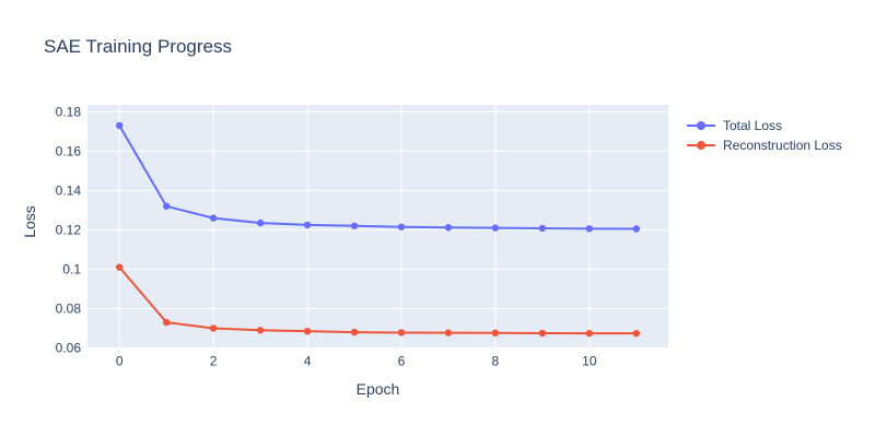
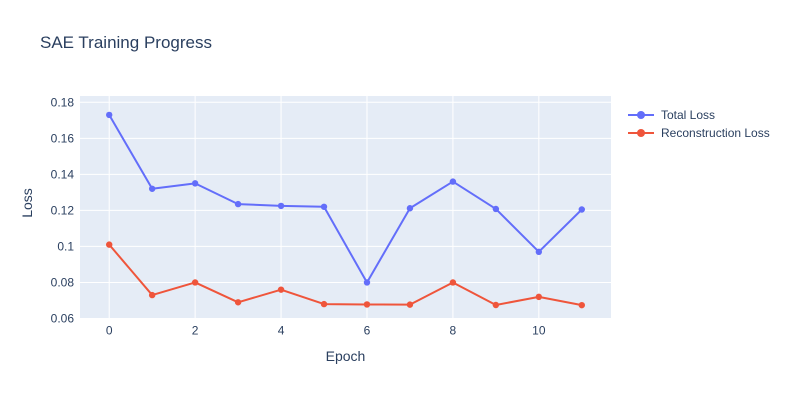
Total Loss/2: 0.126 -> 0.135
Reconstruction Loss/2: 0.070 -> 0.080
Reconstruction Loss/4: 0.069 -> 0.076
Total Loss/6: 0.121 -> 0.080
Total Loss/8: 0.121 -> 0.136
Reconstruction Loss/8: 0.068 -> 0.080
Total Loss/10: 0.121 -> 0.097
Reconstruction Loss/10: 0.067 -> 0.072
